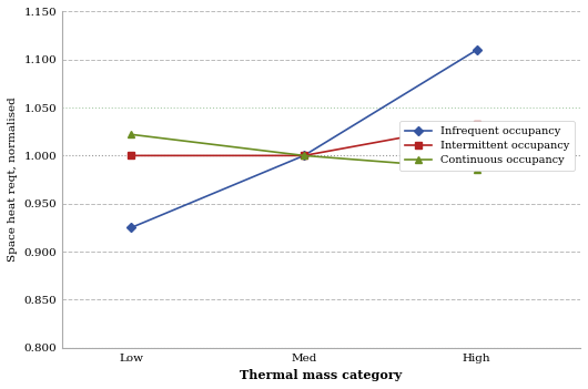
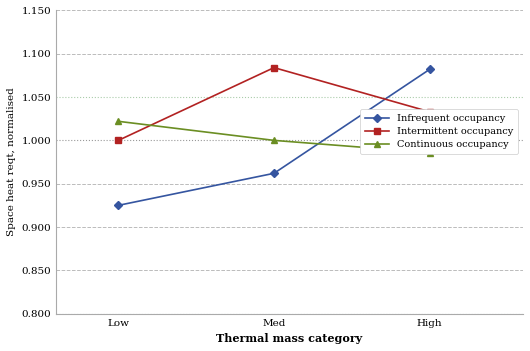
Infrequent occupancy/Med: 1.000 -> 0.962
Intermittent occupancy/Med: 1.000 -> 1.084
Infrequent occupancy/High: 1.110 -> 1.082
